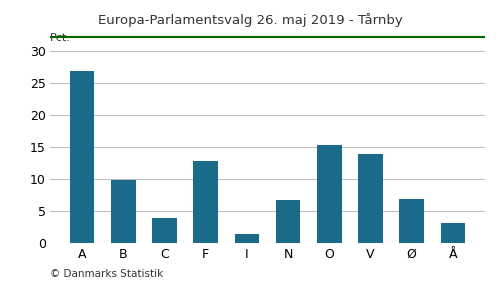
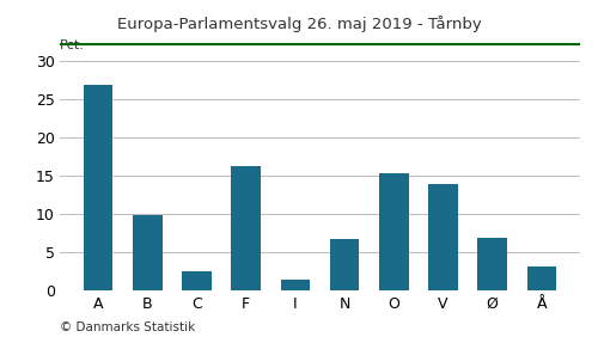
C: 3.9 -> 2.4
F: 12.8 -> 16.2
